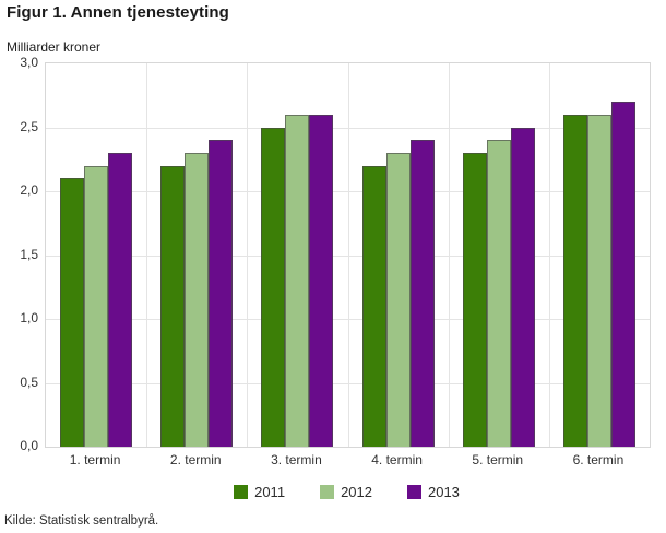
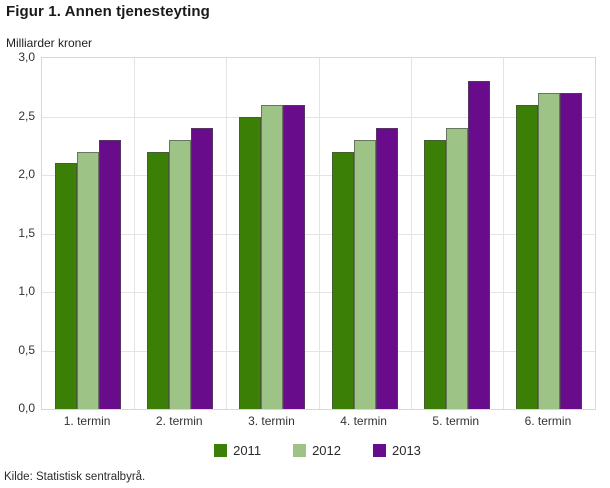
2013/5. termin: 2,5 -> 2,8
2012/6. termin: 2,6 -> 2,7
